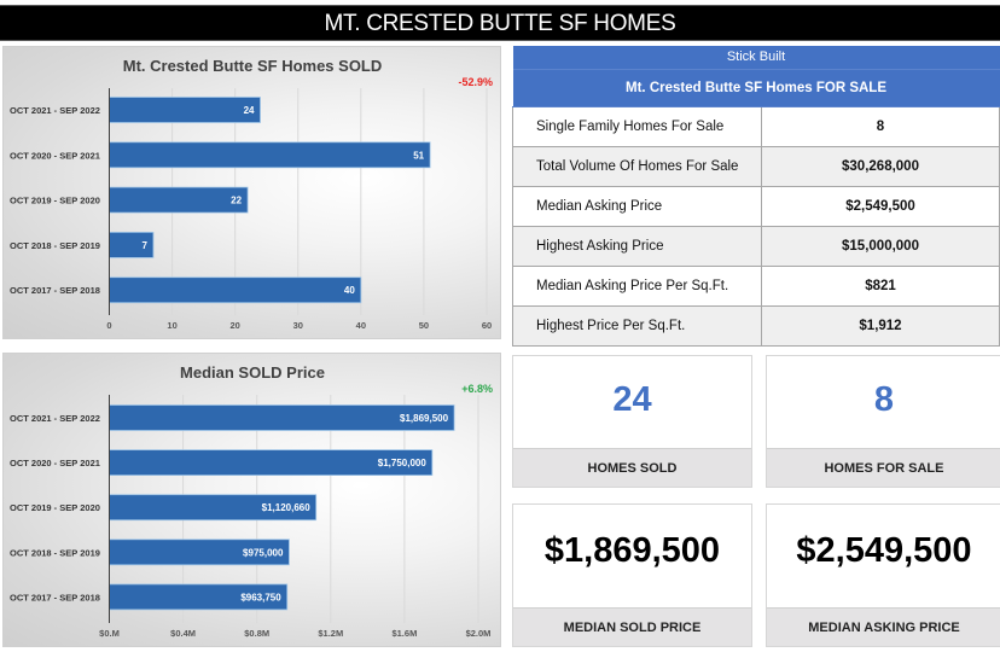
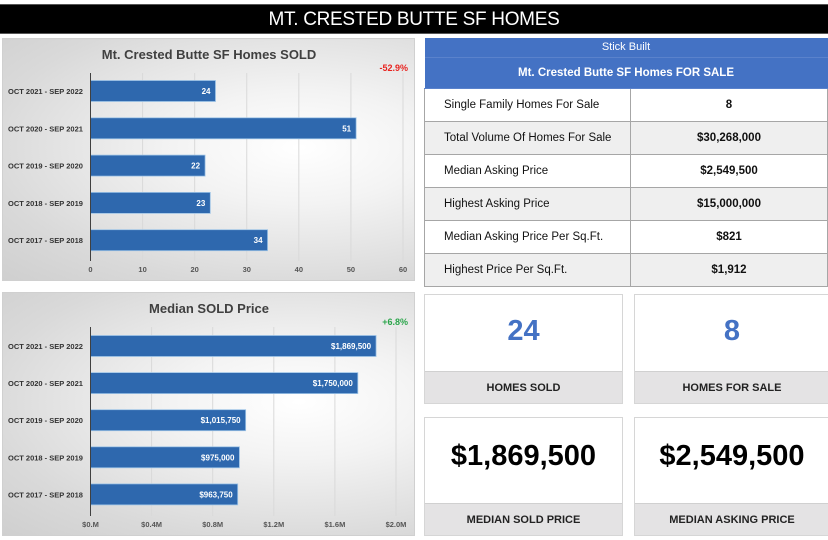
Mt. Crested Butte SF Homes SOLD/OCT 2018 - SEP 2019: 7 -> 23
Mt. Crested Butte SF Homes SOLD/OCT 2017 - SEP 2018: 40 -> 34
Median SOLD Price/OCT 2019 - SEP 2020: $1,120,660 -> $1,015,750
